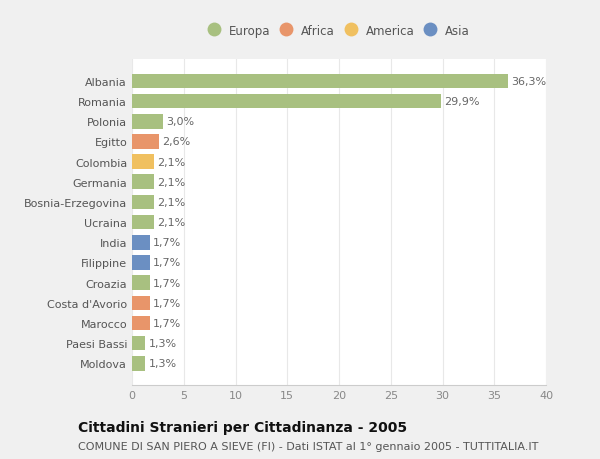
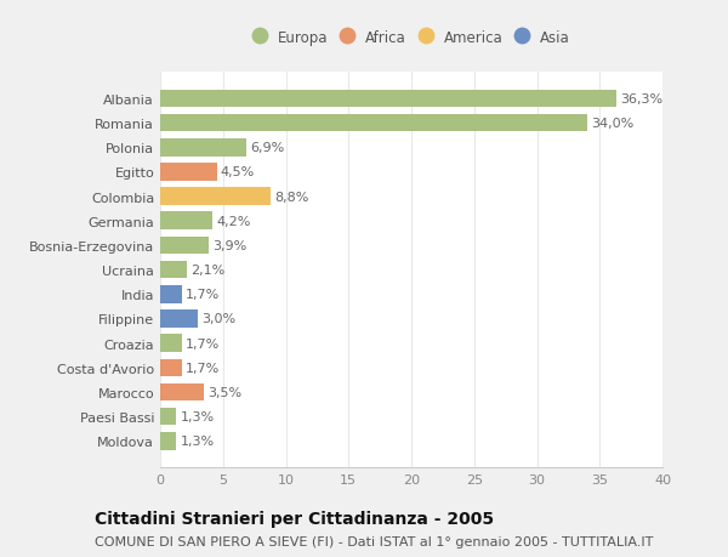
Romania: 29,9% -> 34,0%
Polonia: 3,0% -> 6,9%
Egitto: 2,6% -> 4,5%
Colombia: 2,1% -> 8,8%
Germania: 2,1% -> 4,2%
Bosnia-Erzegovina: 2,1% -> 3,9%
Filippine: 1,7% -> 3,0%
Marocco: 1,7% -> 3,5%
